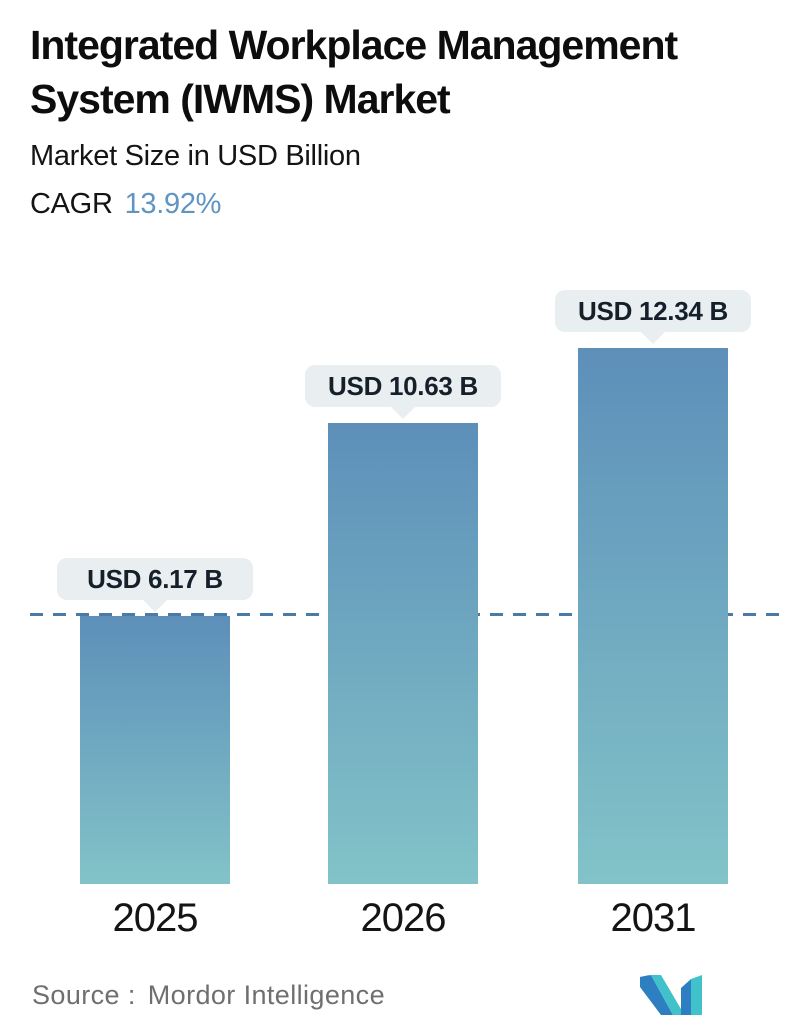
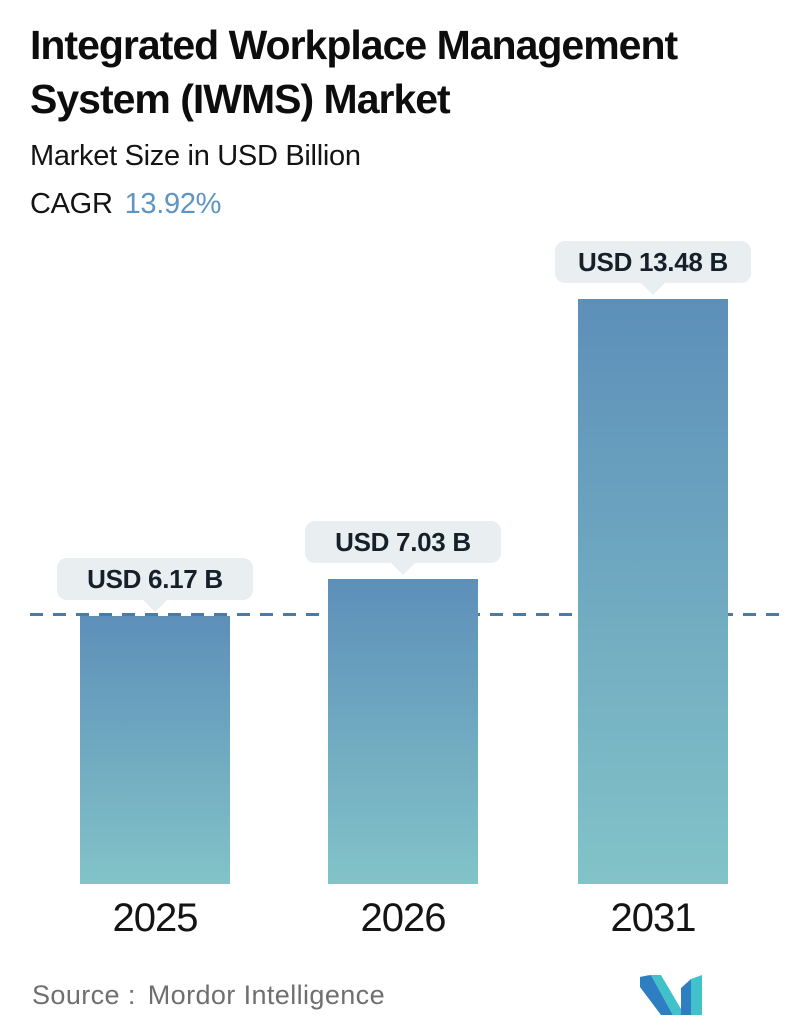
2026: 10.63 -> 7.03
2031: 12.34 -> 13.48
